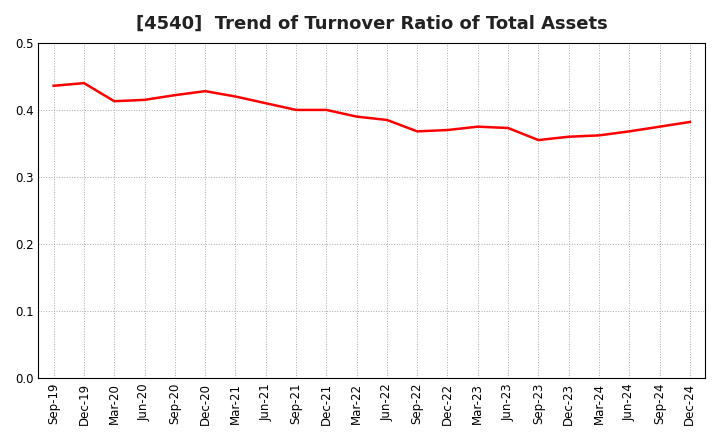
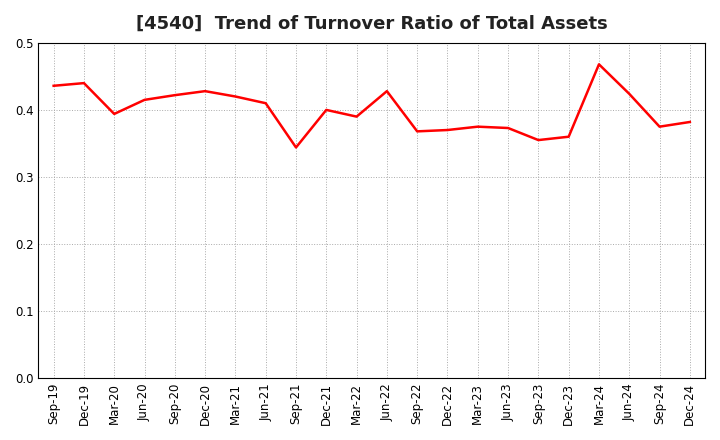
Mar-20: 0.413 -> 0.394
Sep-21: 0.400 -> 0.344
Jun-22: 0.385 -> 0.428
Mar-24: 0.362 -> 0.468
Jun-24: 0.368 -> 0.424
